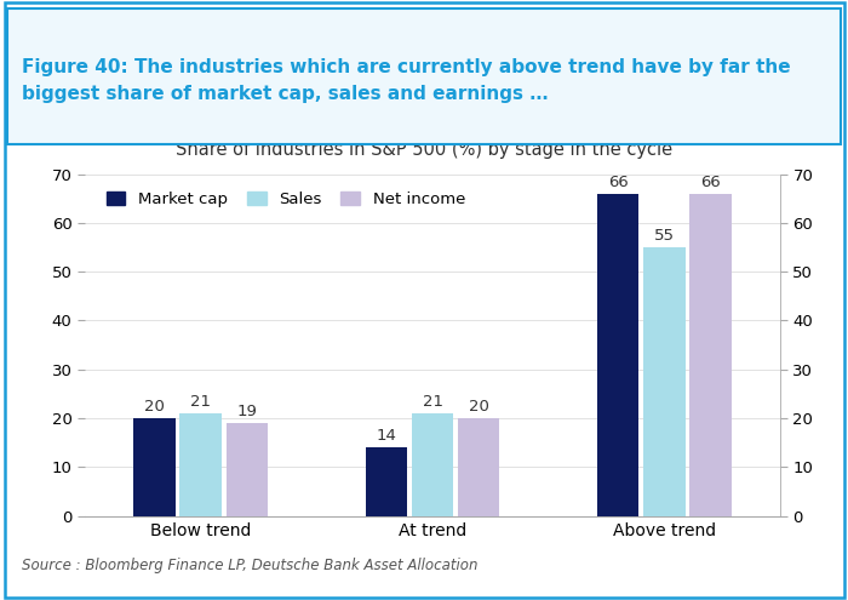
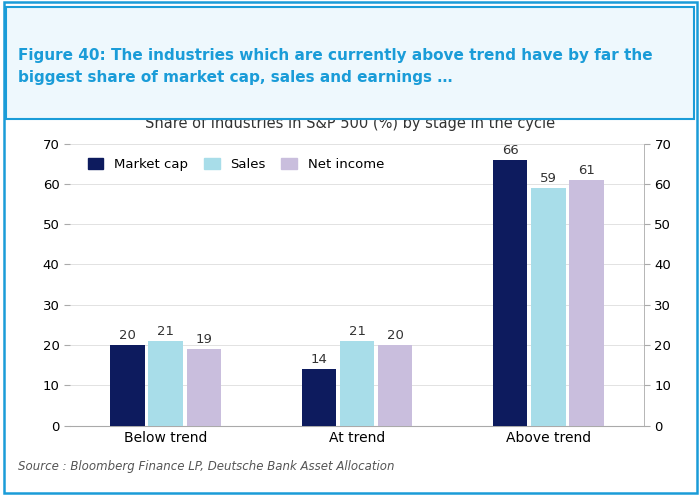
Sales/Above trend: 55 -> 59
Net income/Above trend: 66 -> 61
